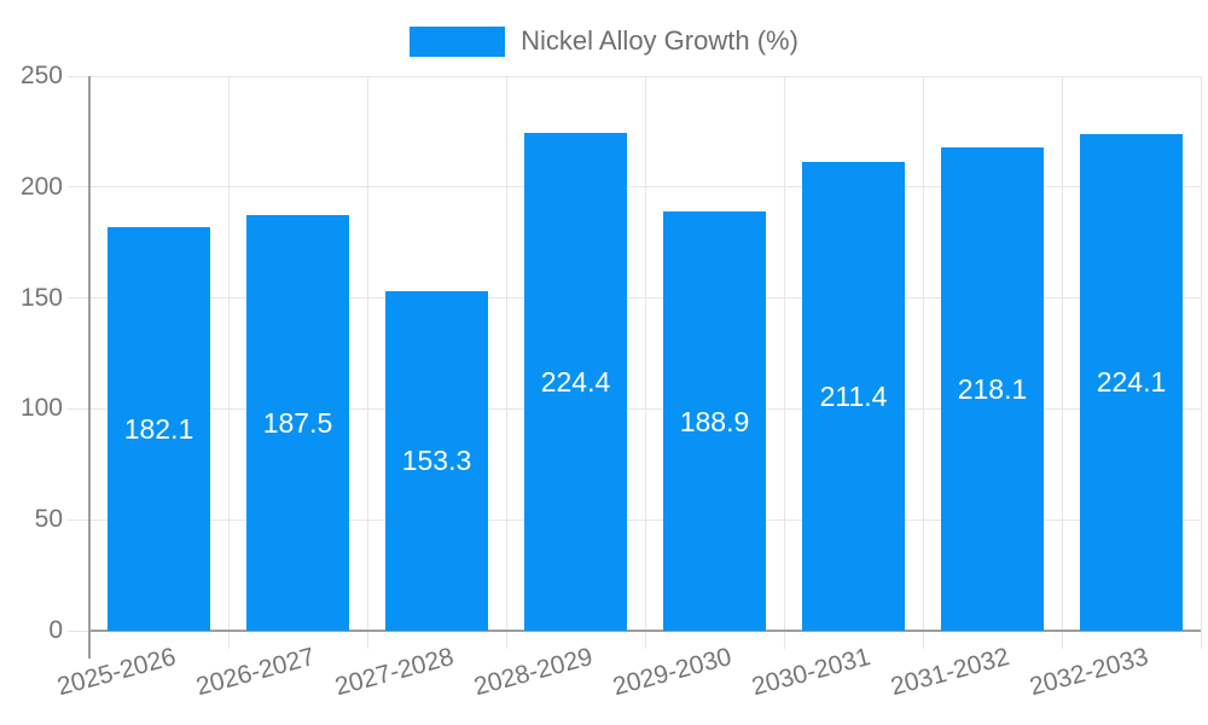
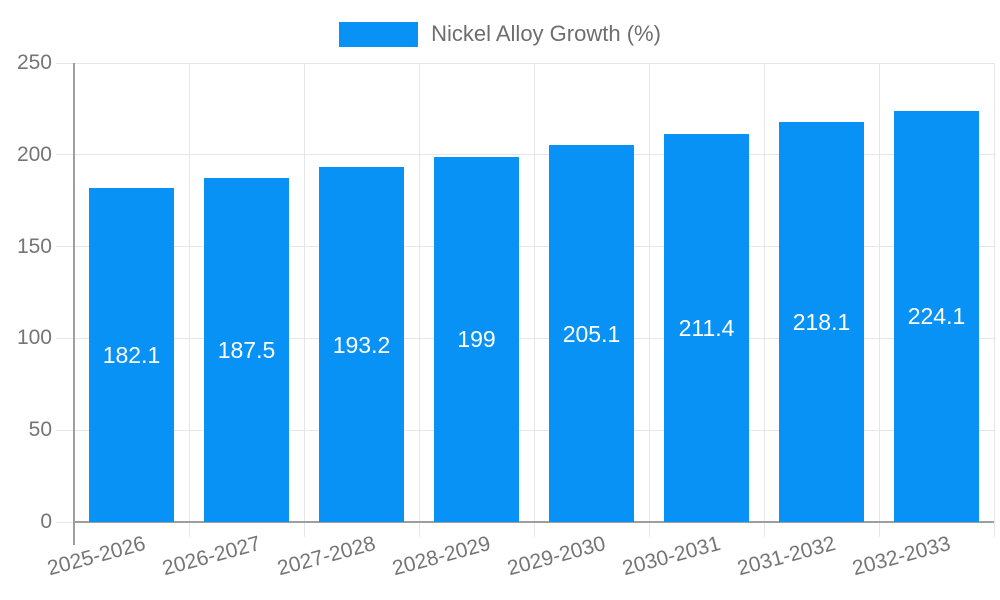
2027-2028: 153.3 -> 193.2
2028-2029: 224.4 -> 199
2029-2030: 188.9 -> 205.1
